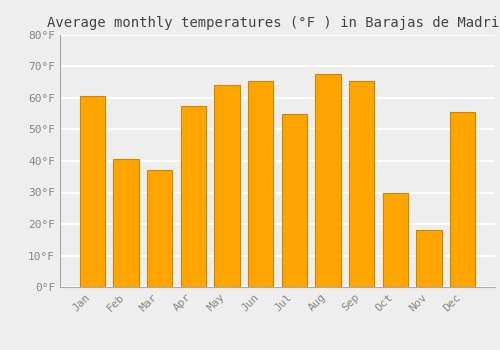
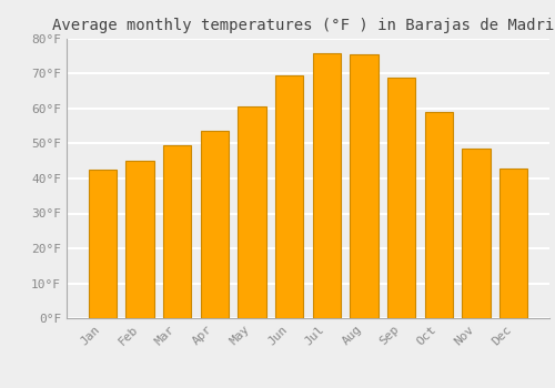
Jan: 60.5°F -> 42.5°F
Feb: 40.5°F -> 45.0°F
Mar: 37.0°F -> 49.5°F
Apr: 57.5°F -> 53.5°F
May: 64.0°F -> 60.5°F
Jun: 65.5°F -> 69.5°F
Jul: 55.0°F -> 76.0°F
Aug: 67.5°F -> 75.5°F
Sep: 65.5°F -> 69.0°F
Oct: 30.0°F -> 59.0°F
Nov: 18.0°F -> 48.5°F
Dec: 55.5°F -> 43.0°F
